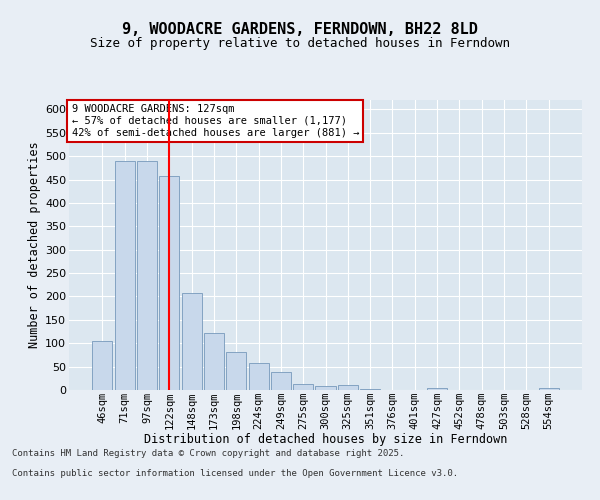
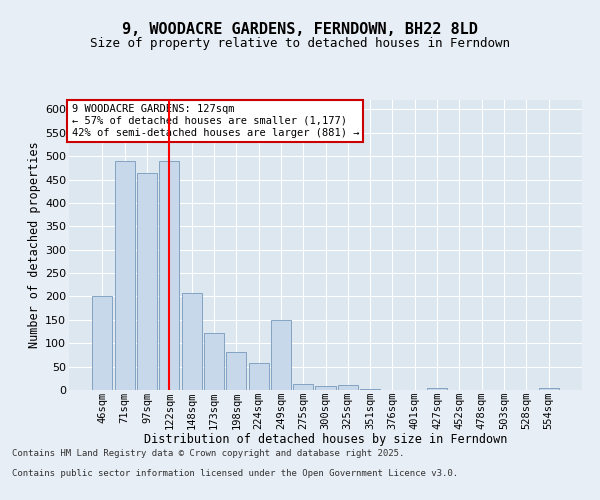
46sqm: 105 -> 200
97sqm: 490 -> 465
122sqm: 458 -> 490
249sqm: 38 -> 150
